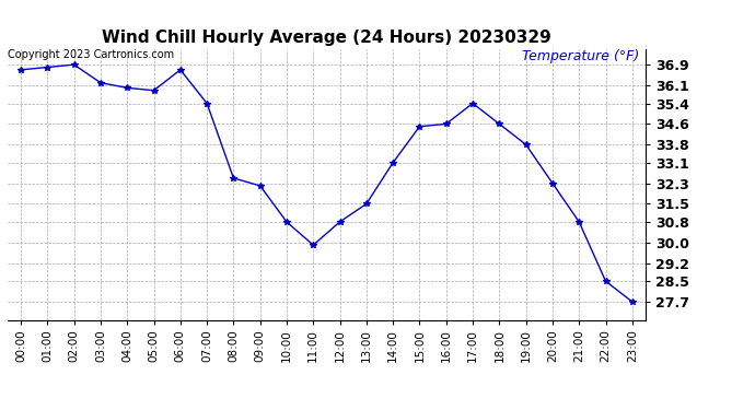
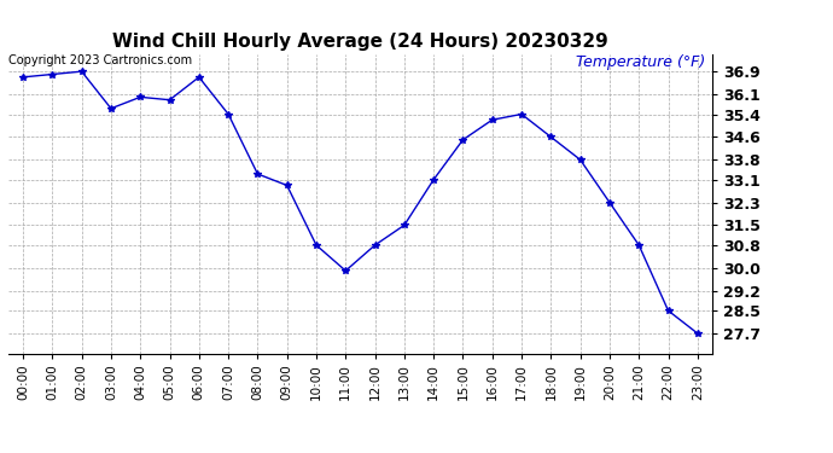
03:00: 36.2 -> 35.6
08:00: 32.5 -> 33.3
09:00: 32.2 -> 32.9
16:00: 34.6 -> 35.2
